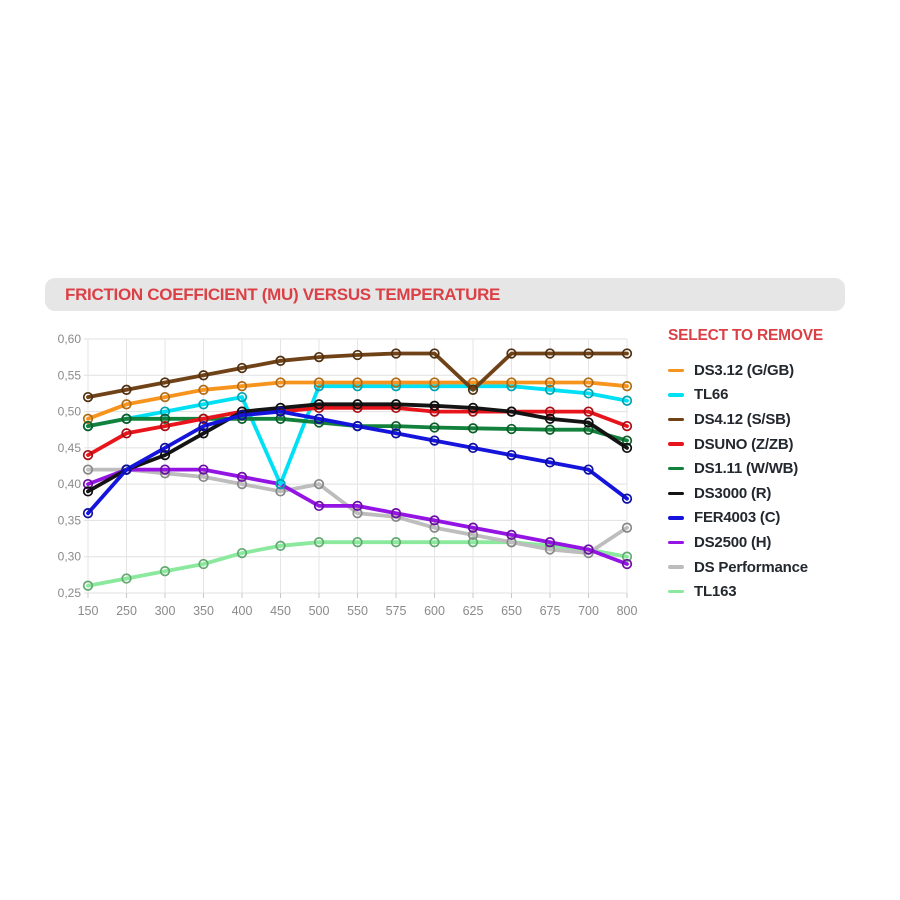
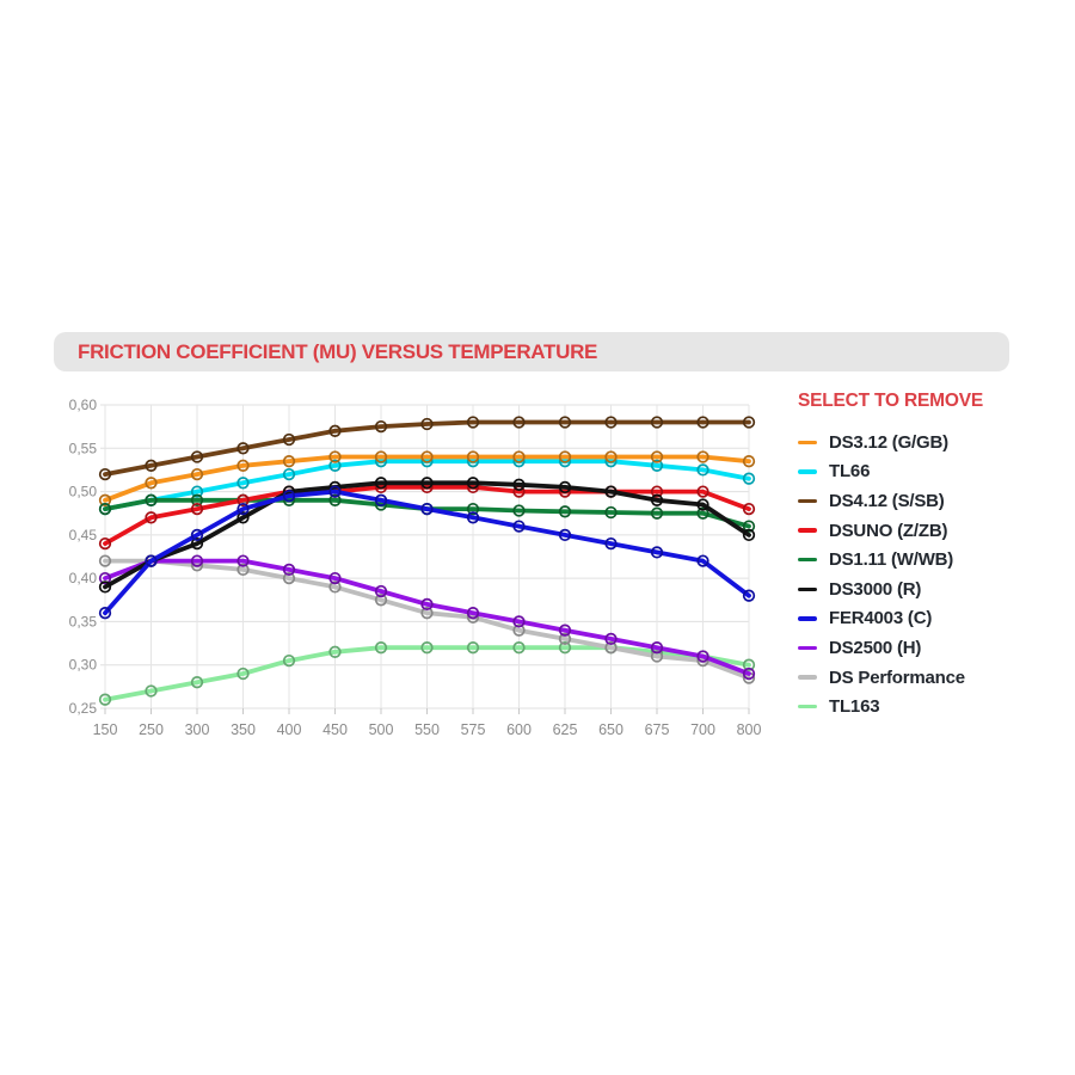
TL66/450: 0,40 -> 0,53
DS2500 (H)/500: 0,37 -> 0,39
DS Performance/500: 0,40 -> 0,38
DS4.12 (S/SB)/625: 0,53 -> 0,58
DS Performance/800: 0,34 -> 0,28
